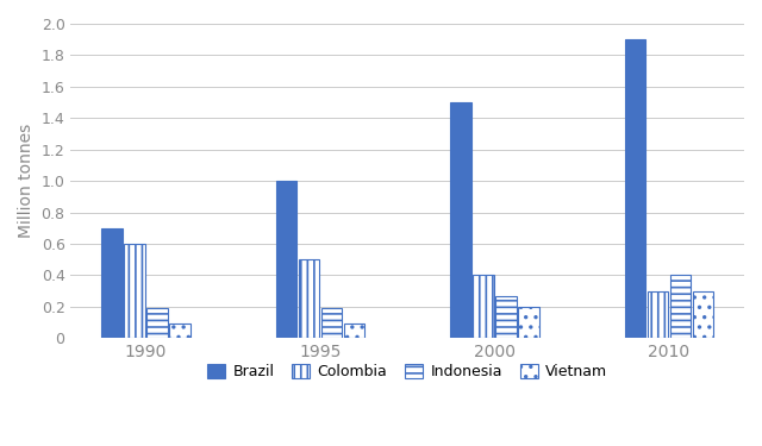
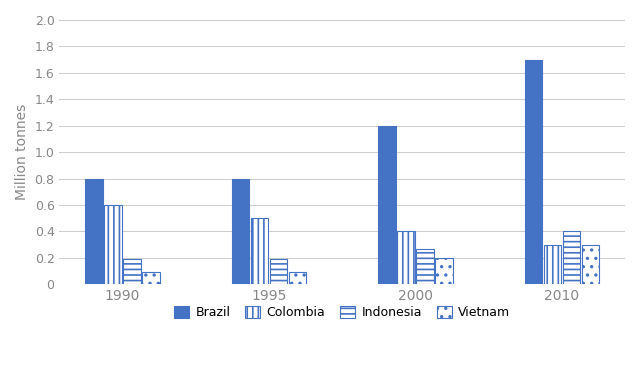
Brazil/1990: 0.7 -> 0.8
Brazil/1995: 1.0 -> 0.8
Brazil/2000: 1.5 -> 1.2
Brazil/2010: 1.9 -> 1.7
